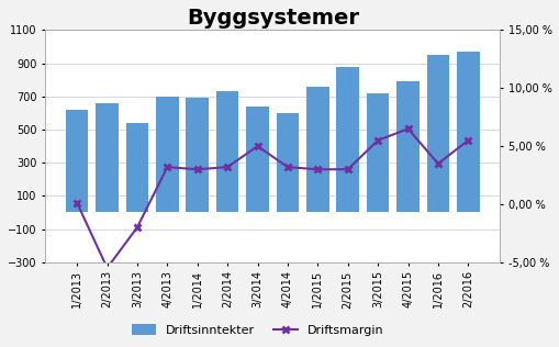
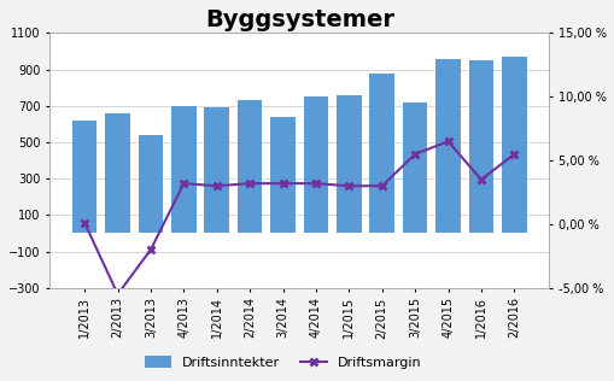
Driftsmargin/3/2014: 5,0 % -> 3,2 %
Driftsinntekter/4/2014: 600 -> 750
Driftsinntekter/4/2015: 790 -> 960
